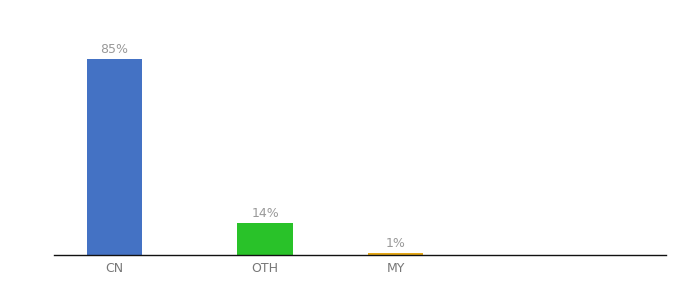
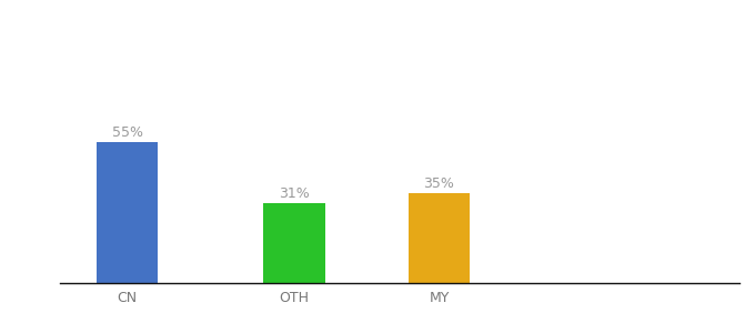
CN: 85% -> 55%
OTH: 14% -> 31%
MY: 1% -> 35%
